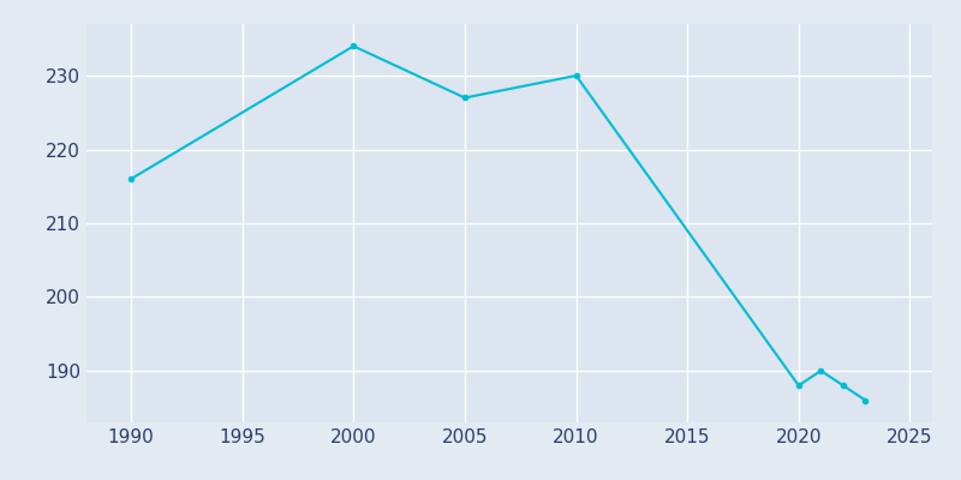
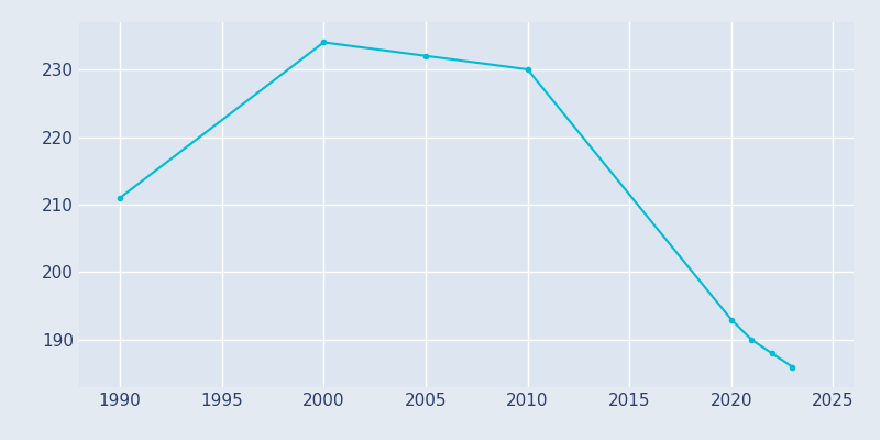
1990: 216 -> 211
2005: 227 -> 232
2020: 188 -> 193
